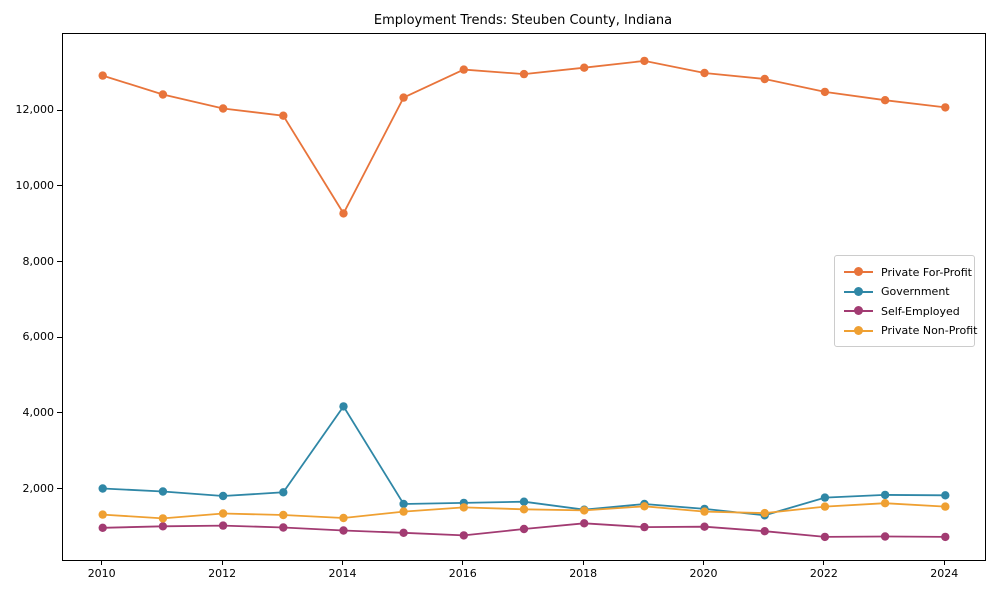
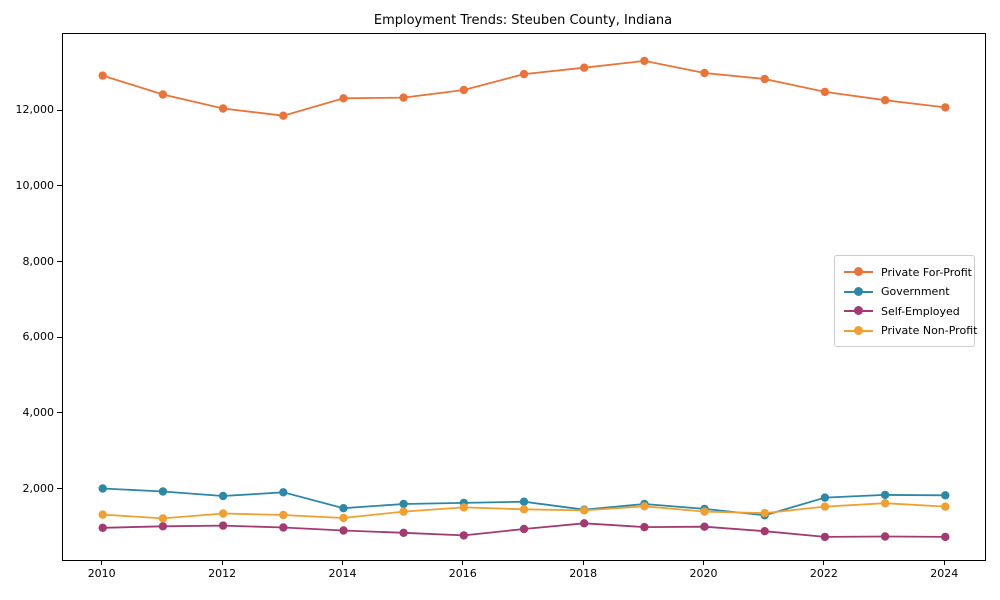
Private For-Profit/2014: 9300 -> 12300
Government/2014: 4200 -> 1500
Private For-Profit/2016: 13100 -> 12600
